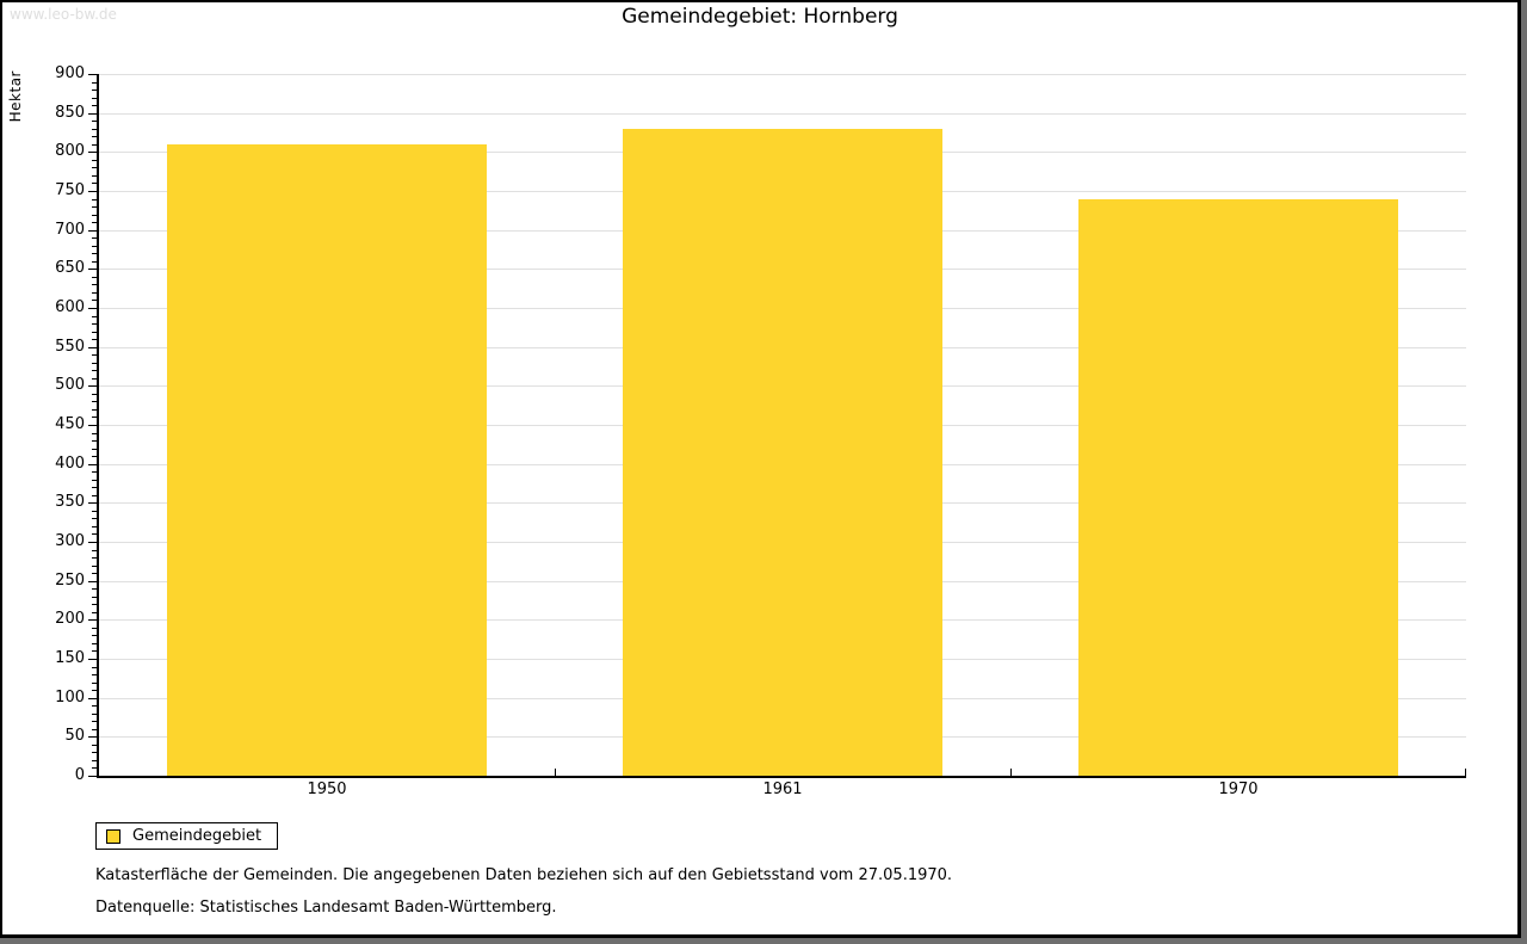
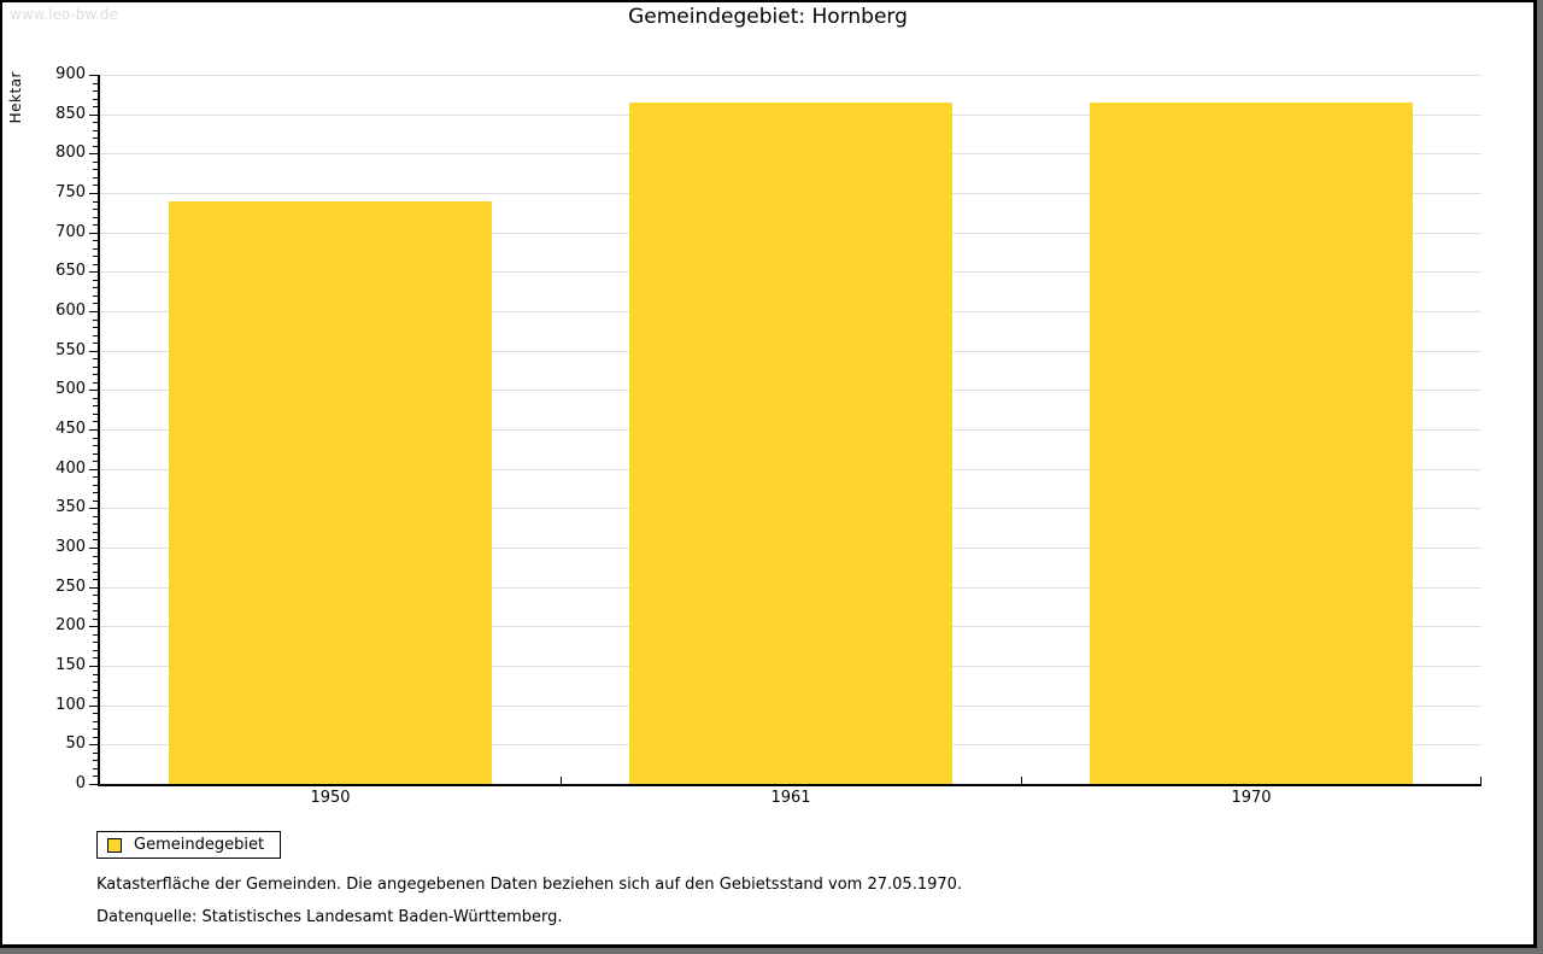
1950: 810 -> 740
1961: 830 -> 860
1970: 740 -> 860
